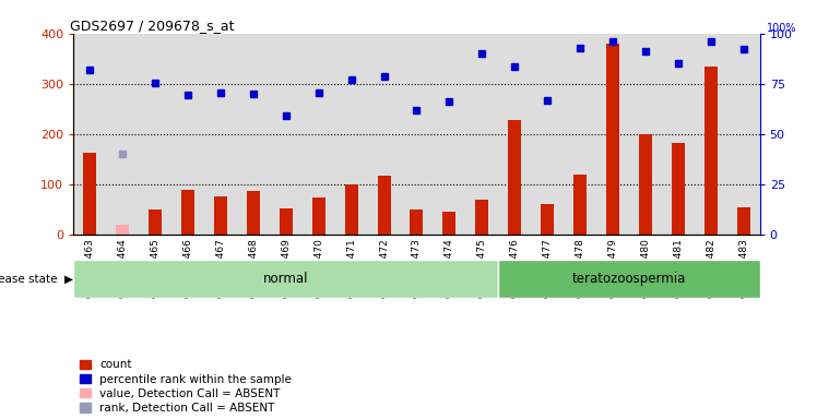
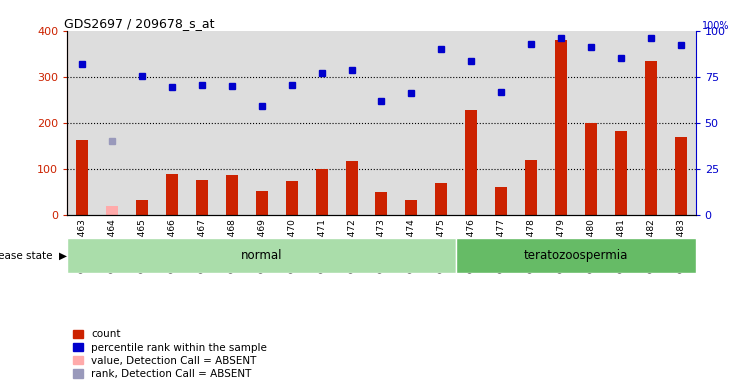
GSM158465: 50 -> 33
GSM158474: 45 -> 32
GSM158483: 55 -> 170
